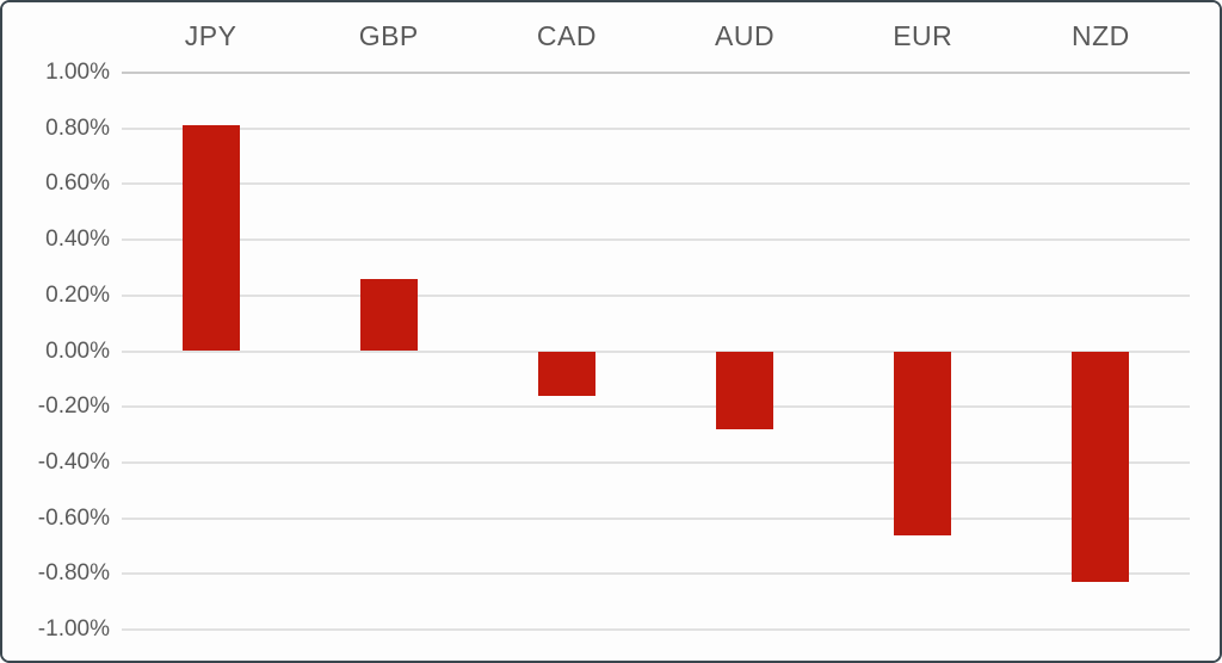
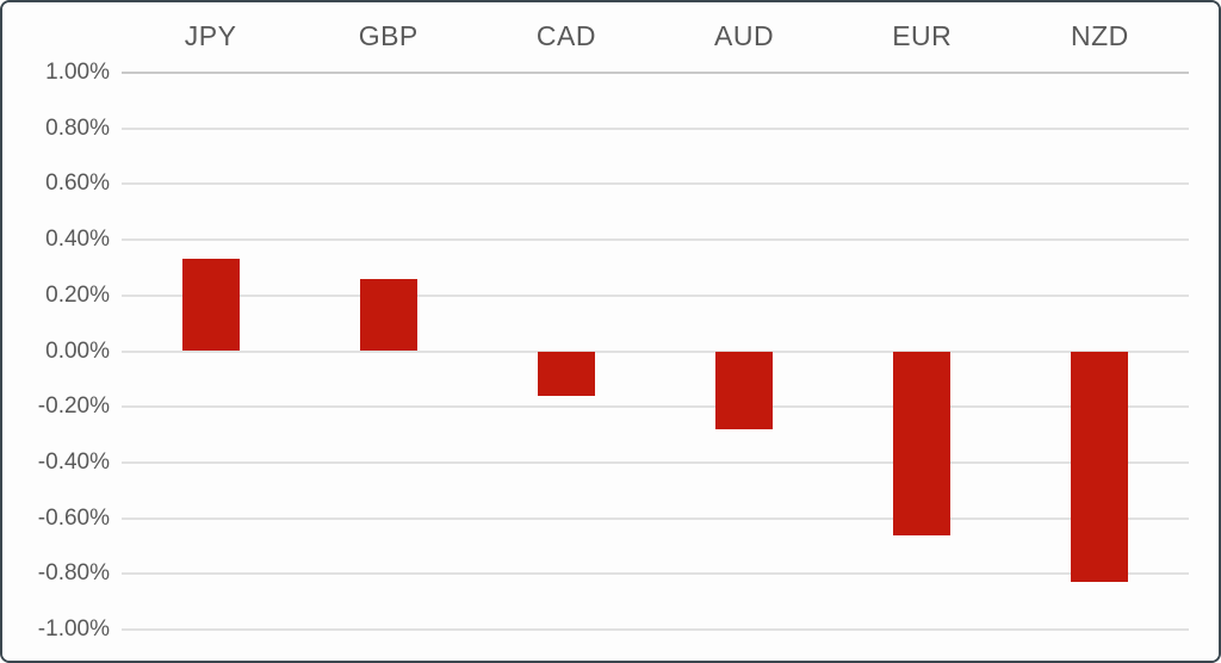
JPY: 0.81% -> 0.33%
